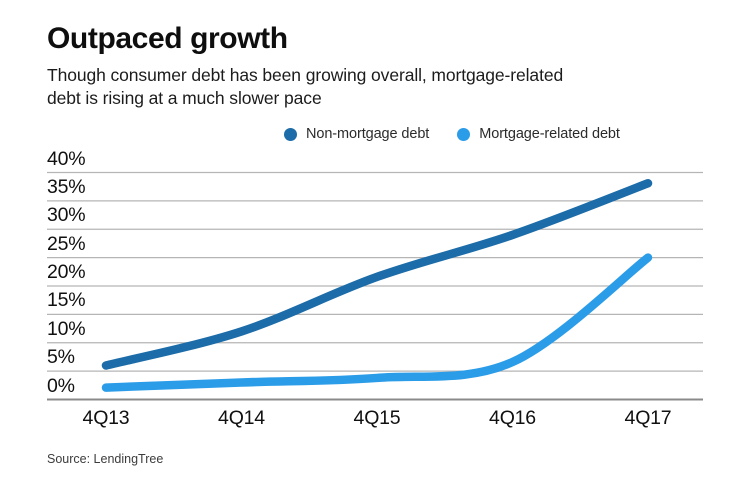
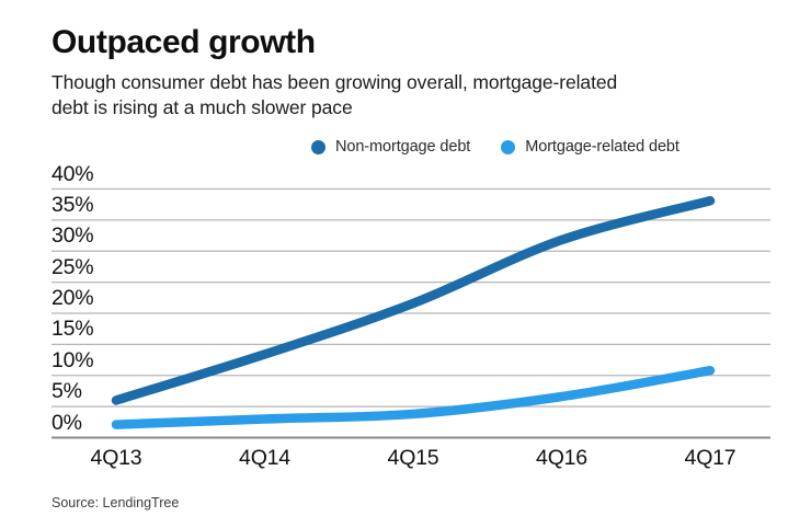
Non-mortgage debt/4Q14: 12% -> 13%
Non-mortgage debt/4Q16: 29% -> 32%
Mortgage-related debt/4Q17: 25% -> 11%
